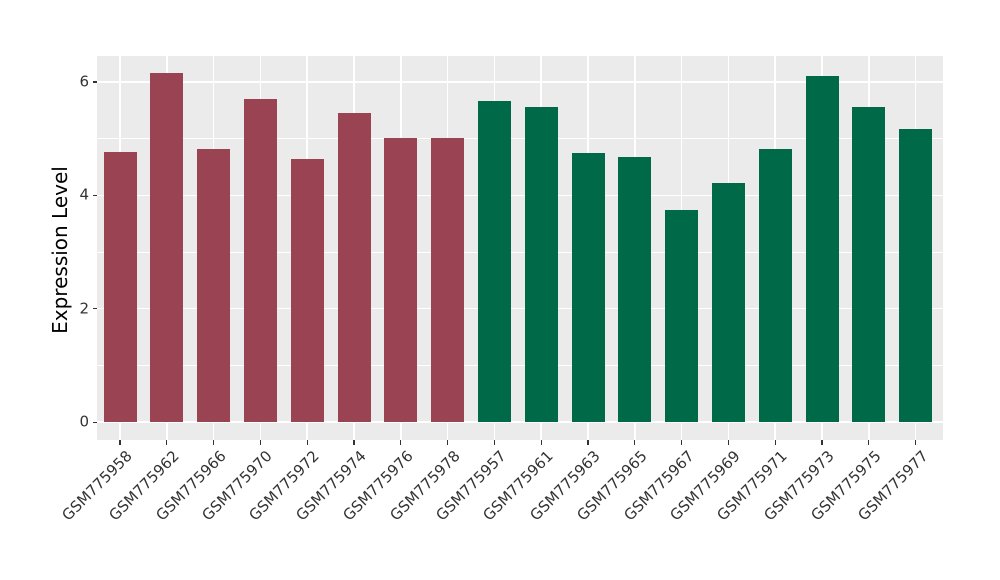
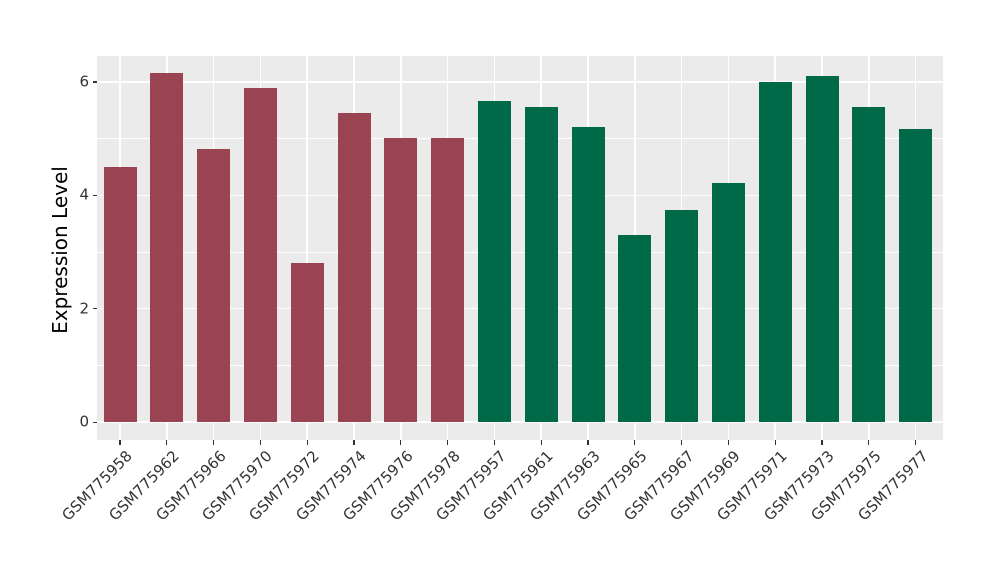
GSM775958: 4.8 -> 4.5
GSM775970: 5.7 -> 5.9
GSM775972: 4.7 -> 2.8
GSM775963: 4.8 -> 5.2
GSM775965: 4.7 -> 3.3
GSM775971: 4.8 -> 6.0
